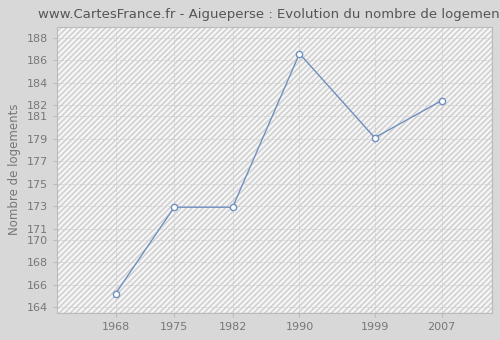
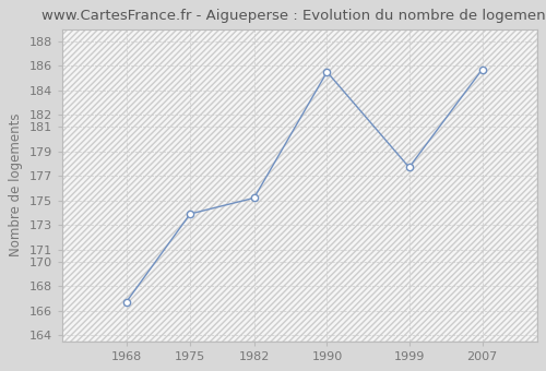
1968: 165.2 -> 166.7
1975: 172.9 -> 173.9
1982: 172.9 -> 175.2
1990: 186.6 -> 185.5
1999: 179.1 -> 177.7
2007: 182.4 -> 185.7
